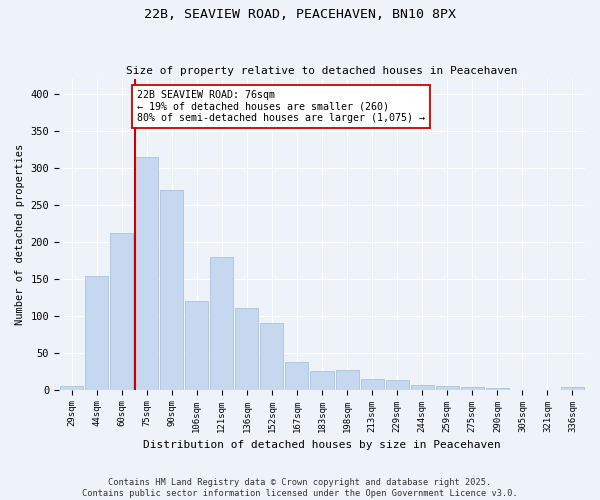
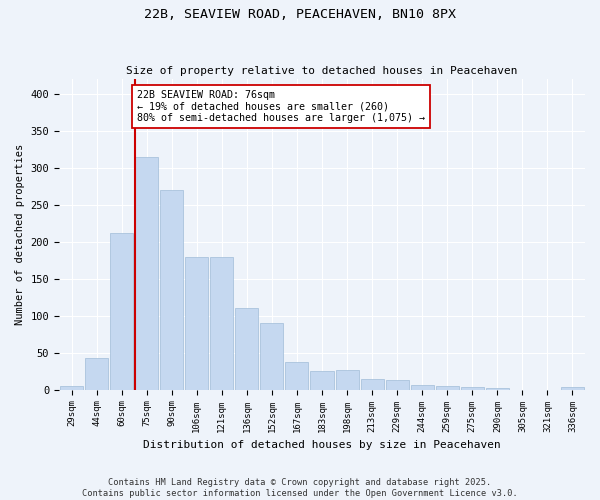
44sqm: 154 -> 43
106sqm: 120 -> 180
